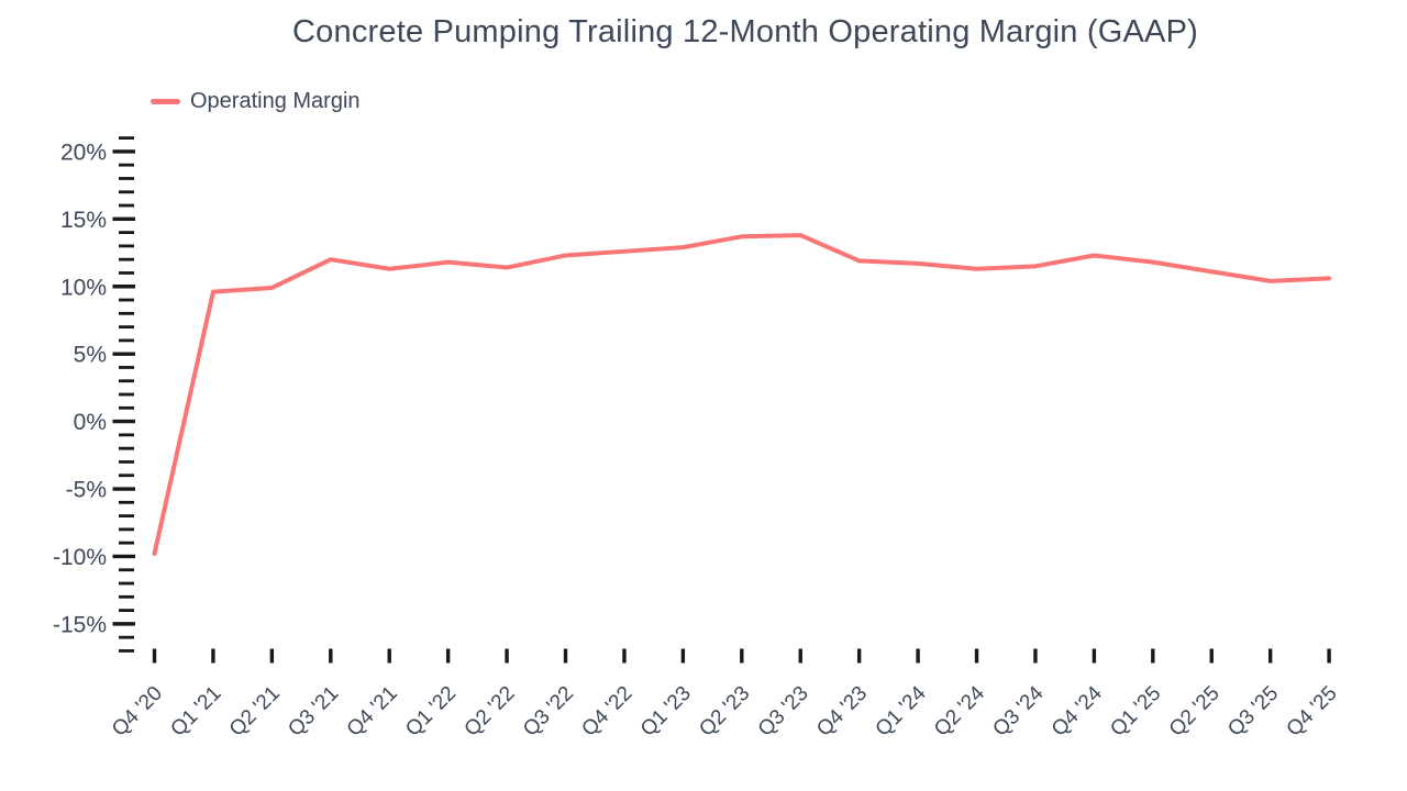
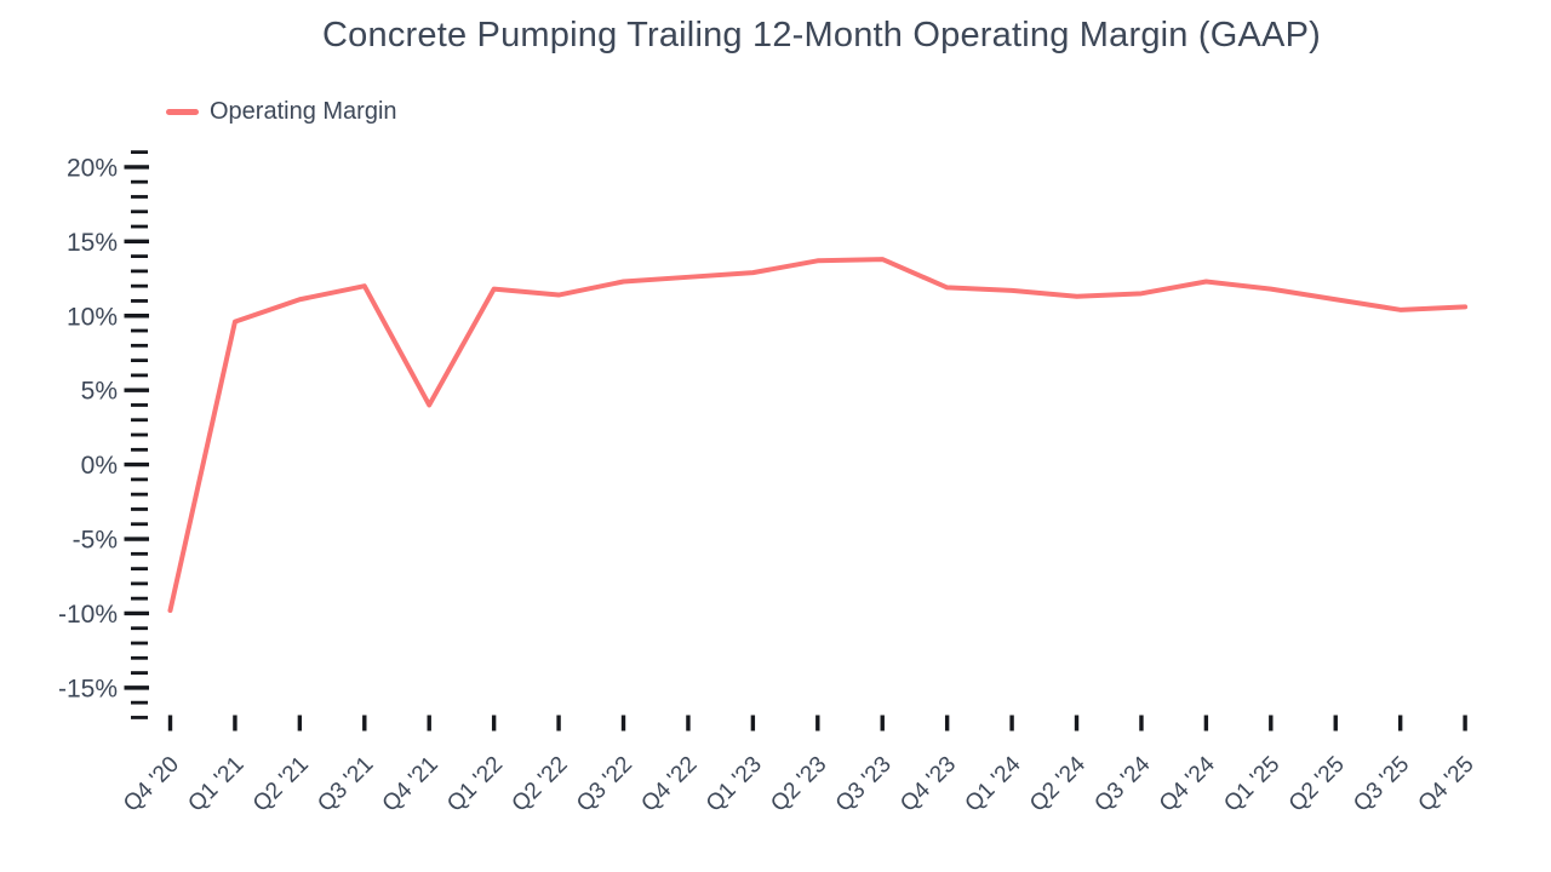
Q2 '21: 9.9% -> 11.1%
Q4 '21: 11.3% -> 4.0%
